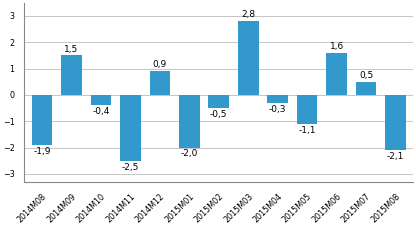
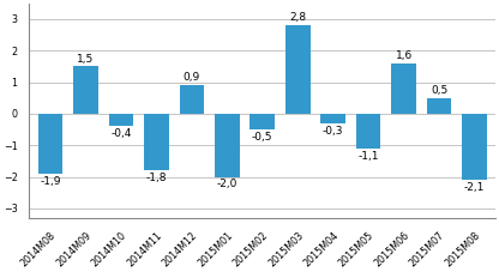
2014M11: -2,5 -> -1,8
